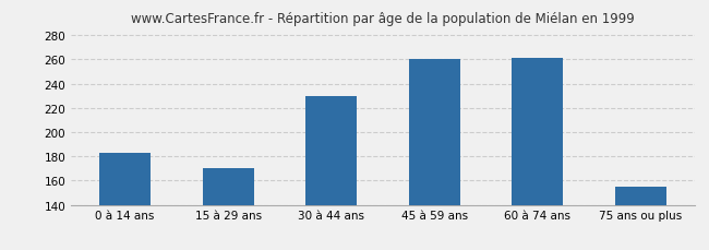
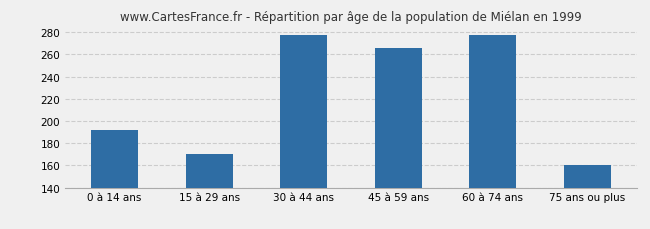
0 à 14 ans: 183 -> 192
30 à 44 ans: 230 -> 277
45 à 59 ans: 260 -> 266
60 à 74 ans: 261 -> 277
75 ans ou plus: 155 -> 160
